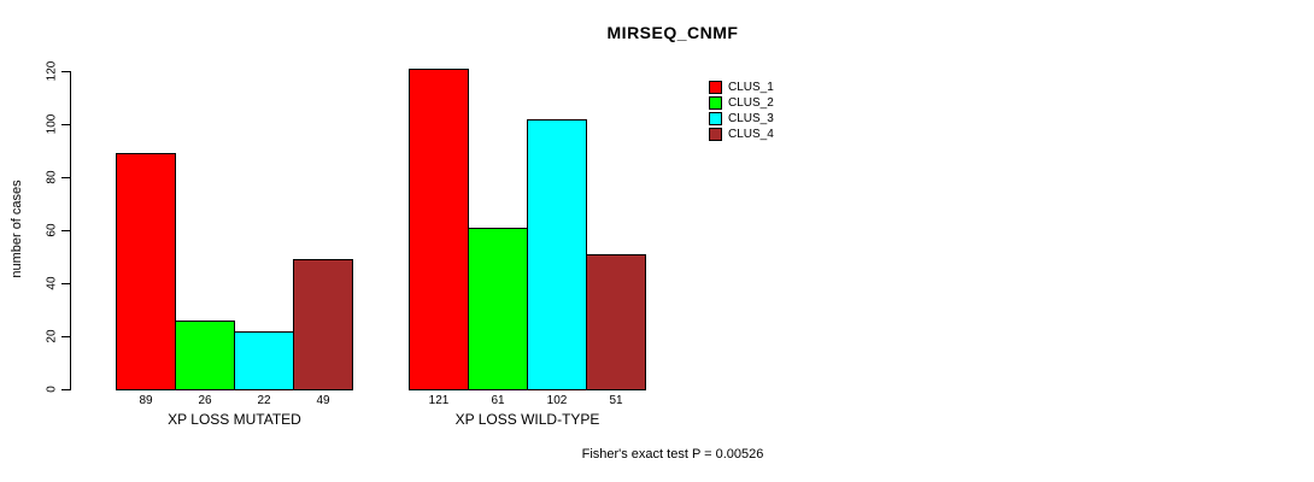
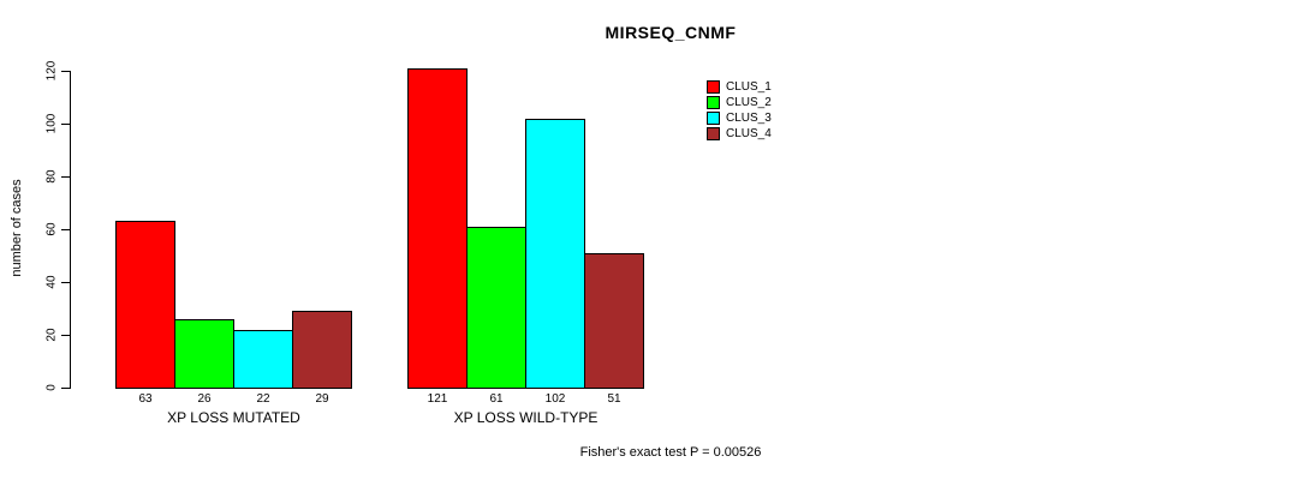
CLUS_1/XP LOSS MUTATED: 89 -> 63
CLUS_4/XP LOSS MUTATED: 49 -> 29
